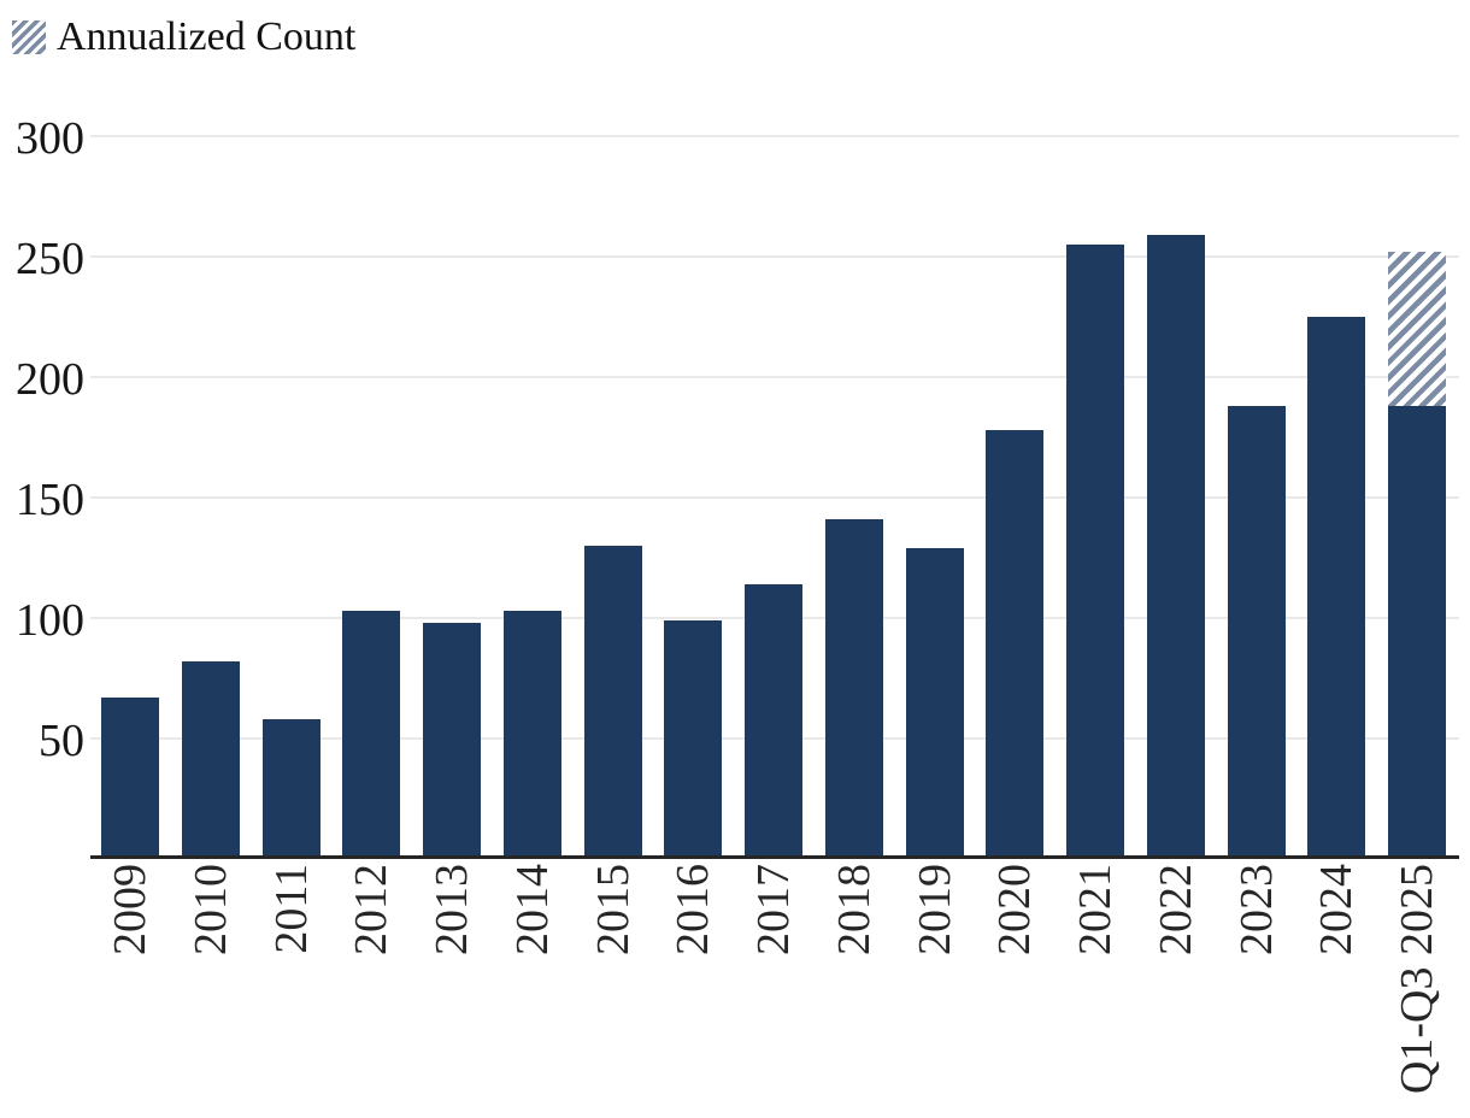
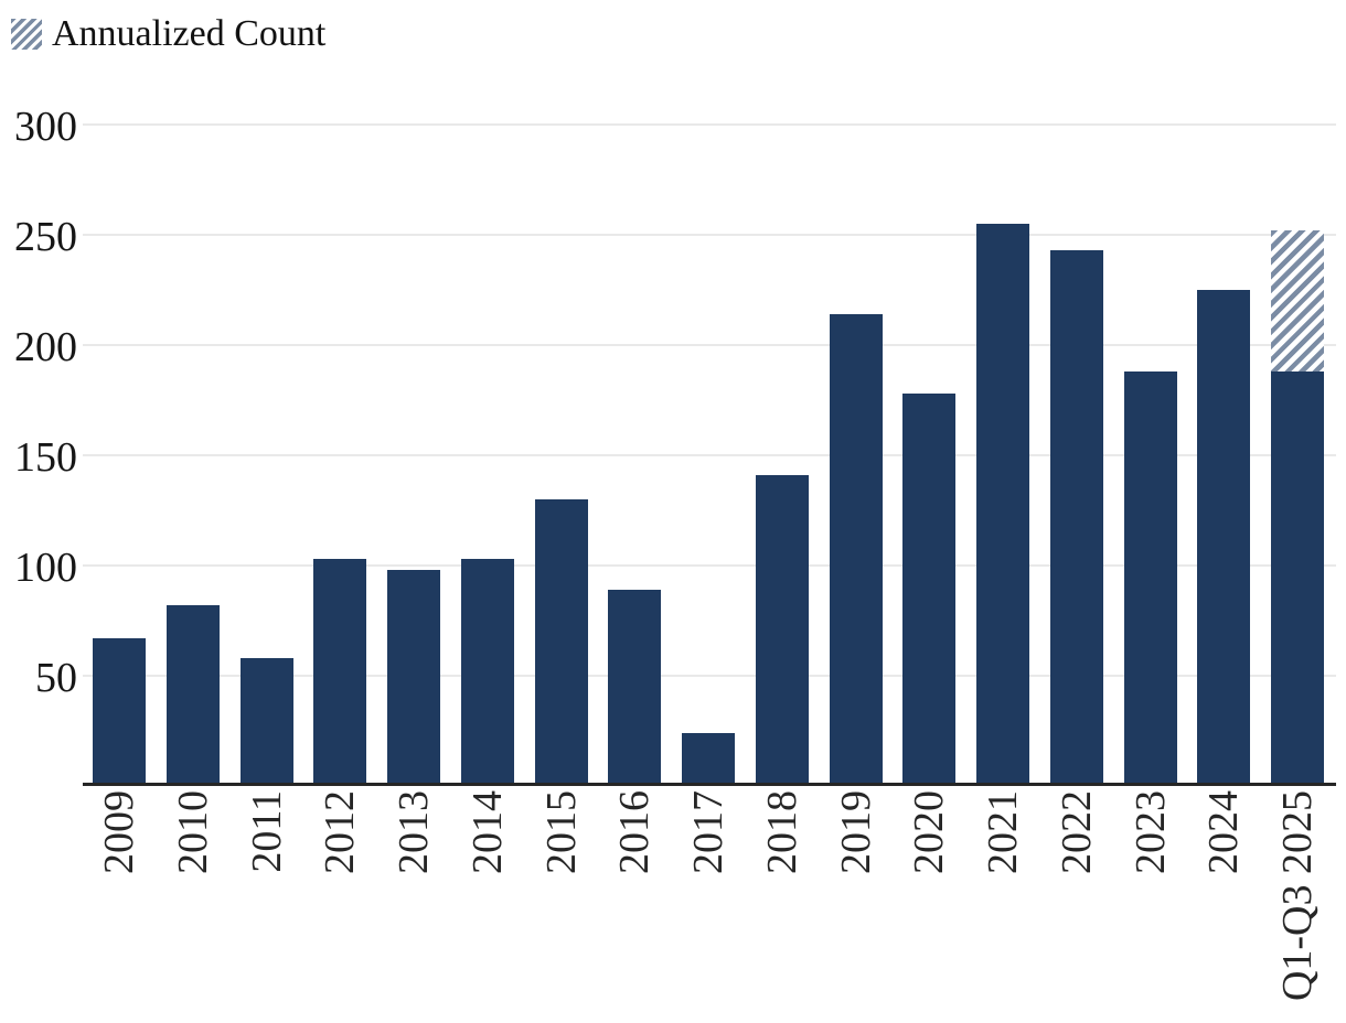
2016: 99 -> 89
2017: 114 -> 24
2019: 129 -> 214
2022: 259 -> 243
